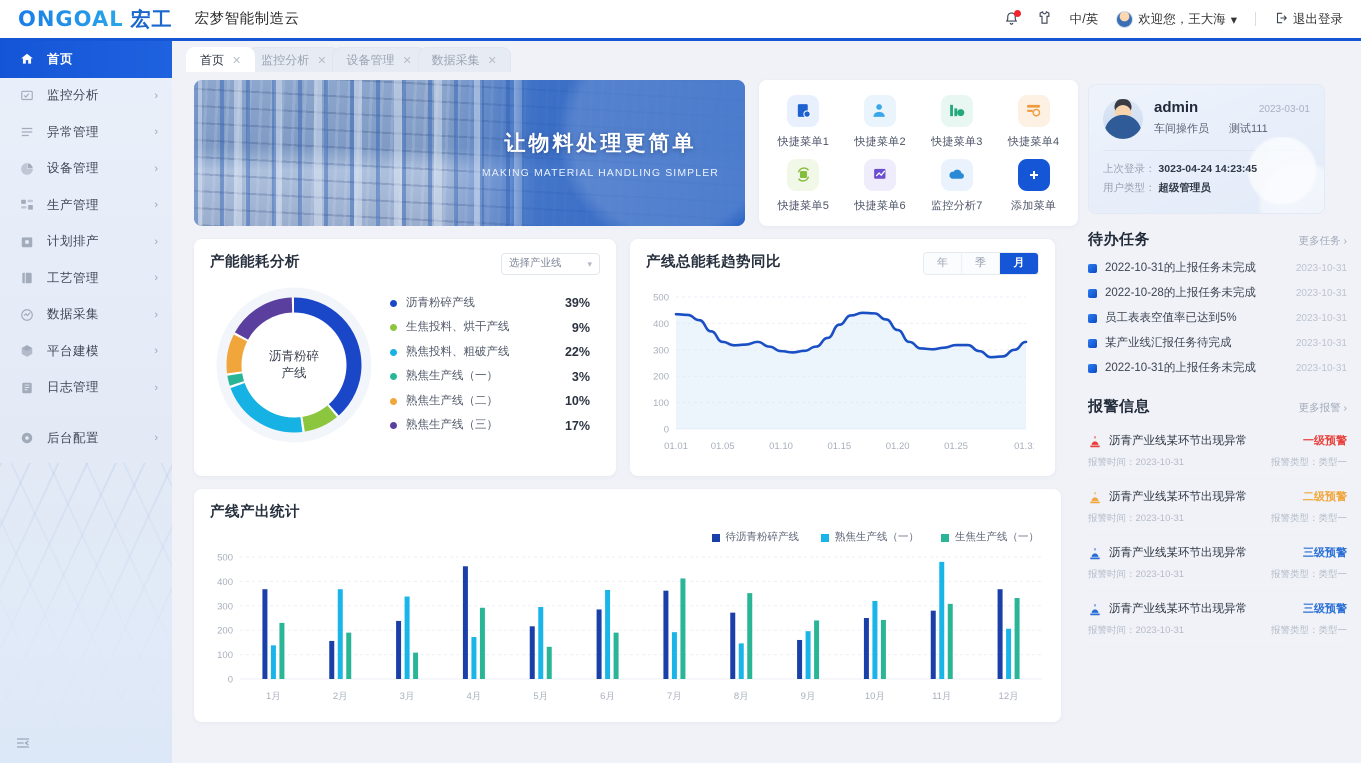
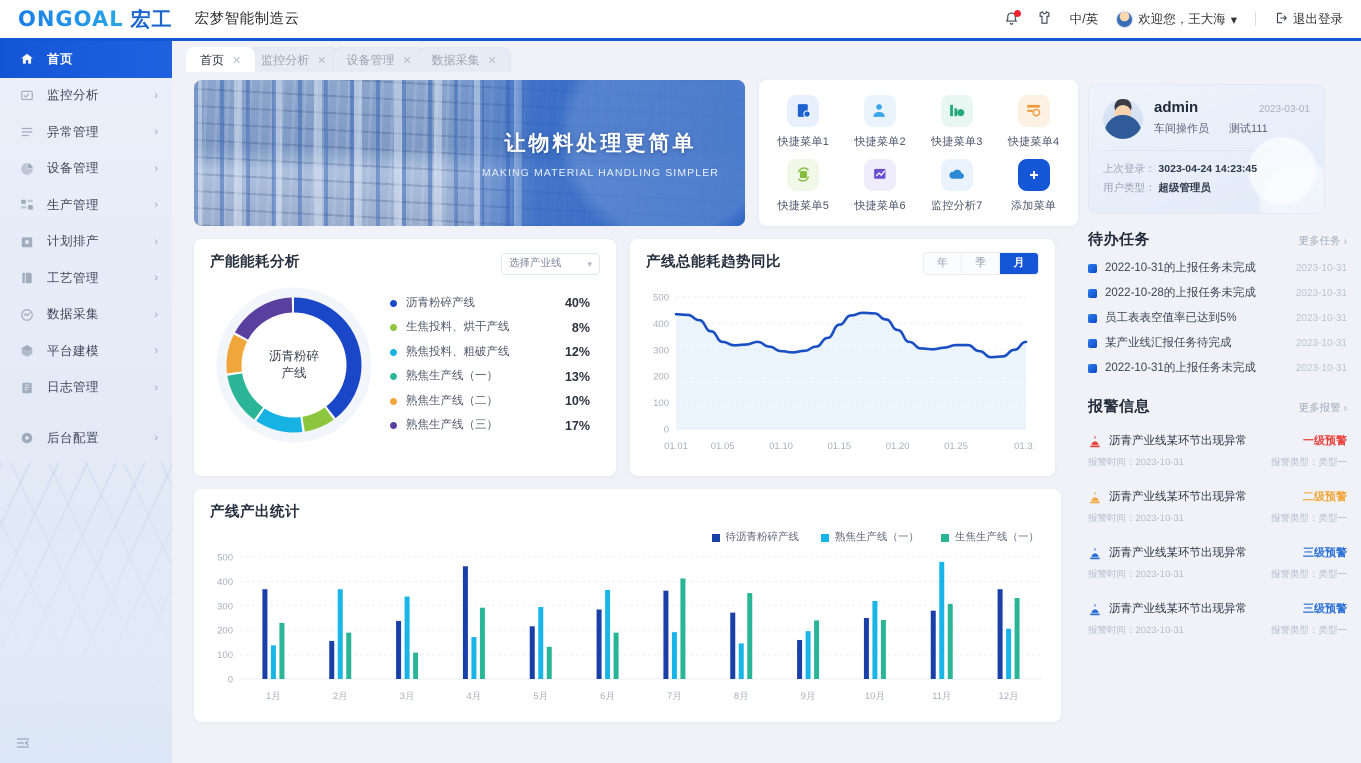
产能能耗分析/沥青粉碎产线: 39% -> 40%
产能能耗分析/生焦投料、烘干产线: 9% -> 8%
产能能耗分析/熟焦投料、粗破产线: 22% -> 12%
产能能耗分析/熟焦生产线（一）: 3% -> 13%
